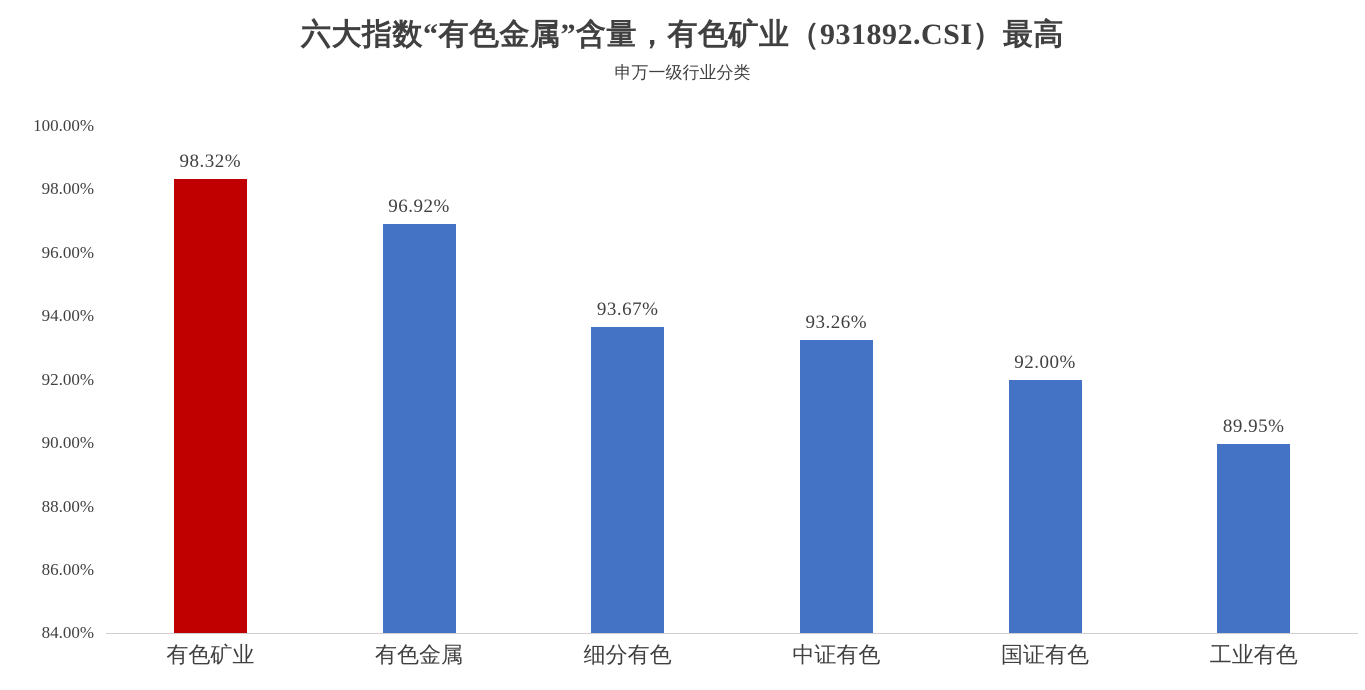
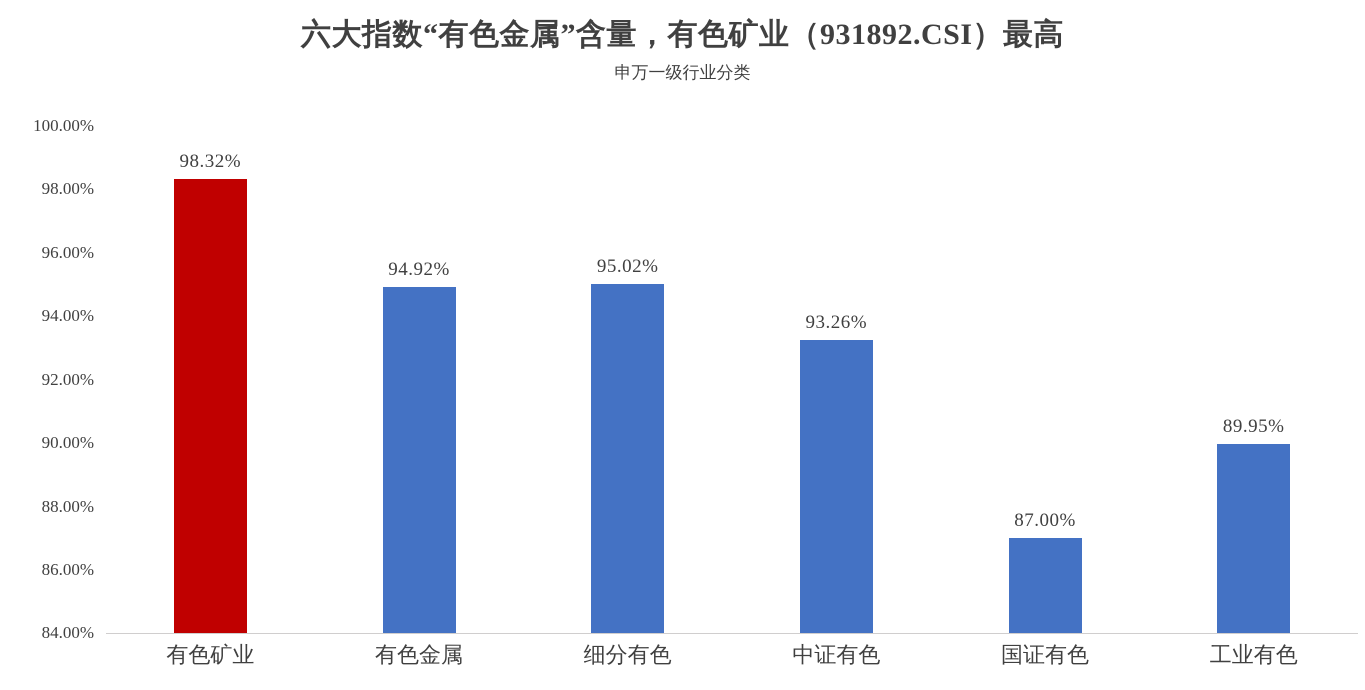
有色金属: 96.92% -> 94.92%
细分有色: 93.67% -> 95.02%
国证有色: 92.00% -> 87.00%
